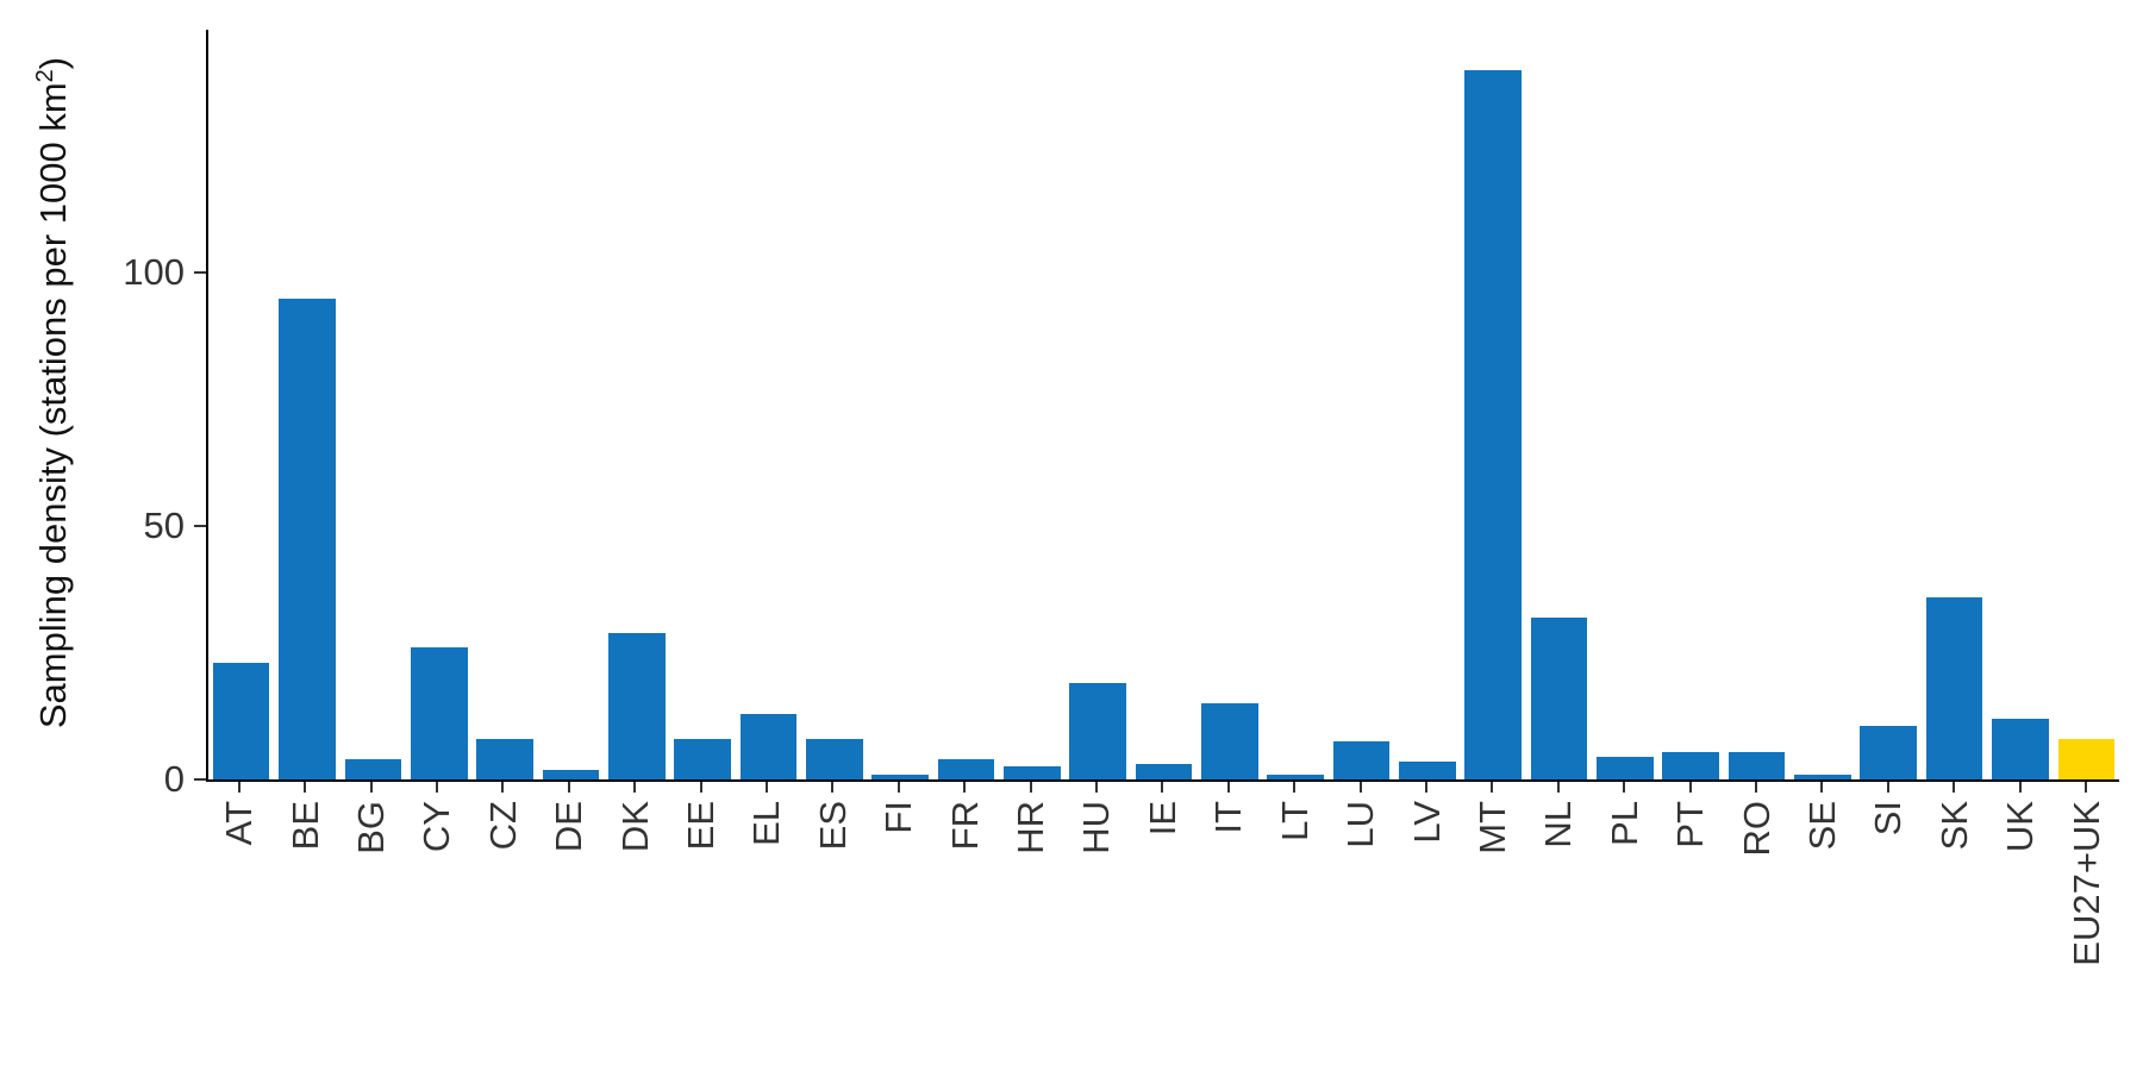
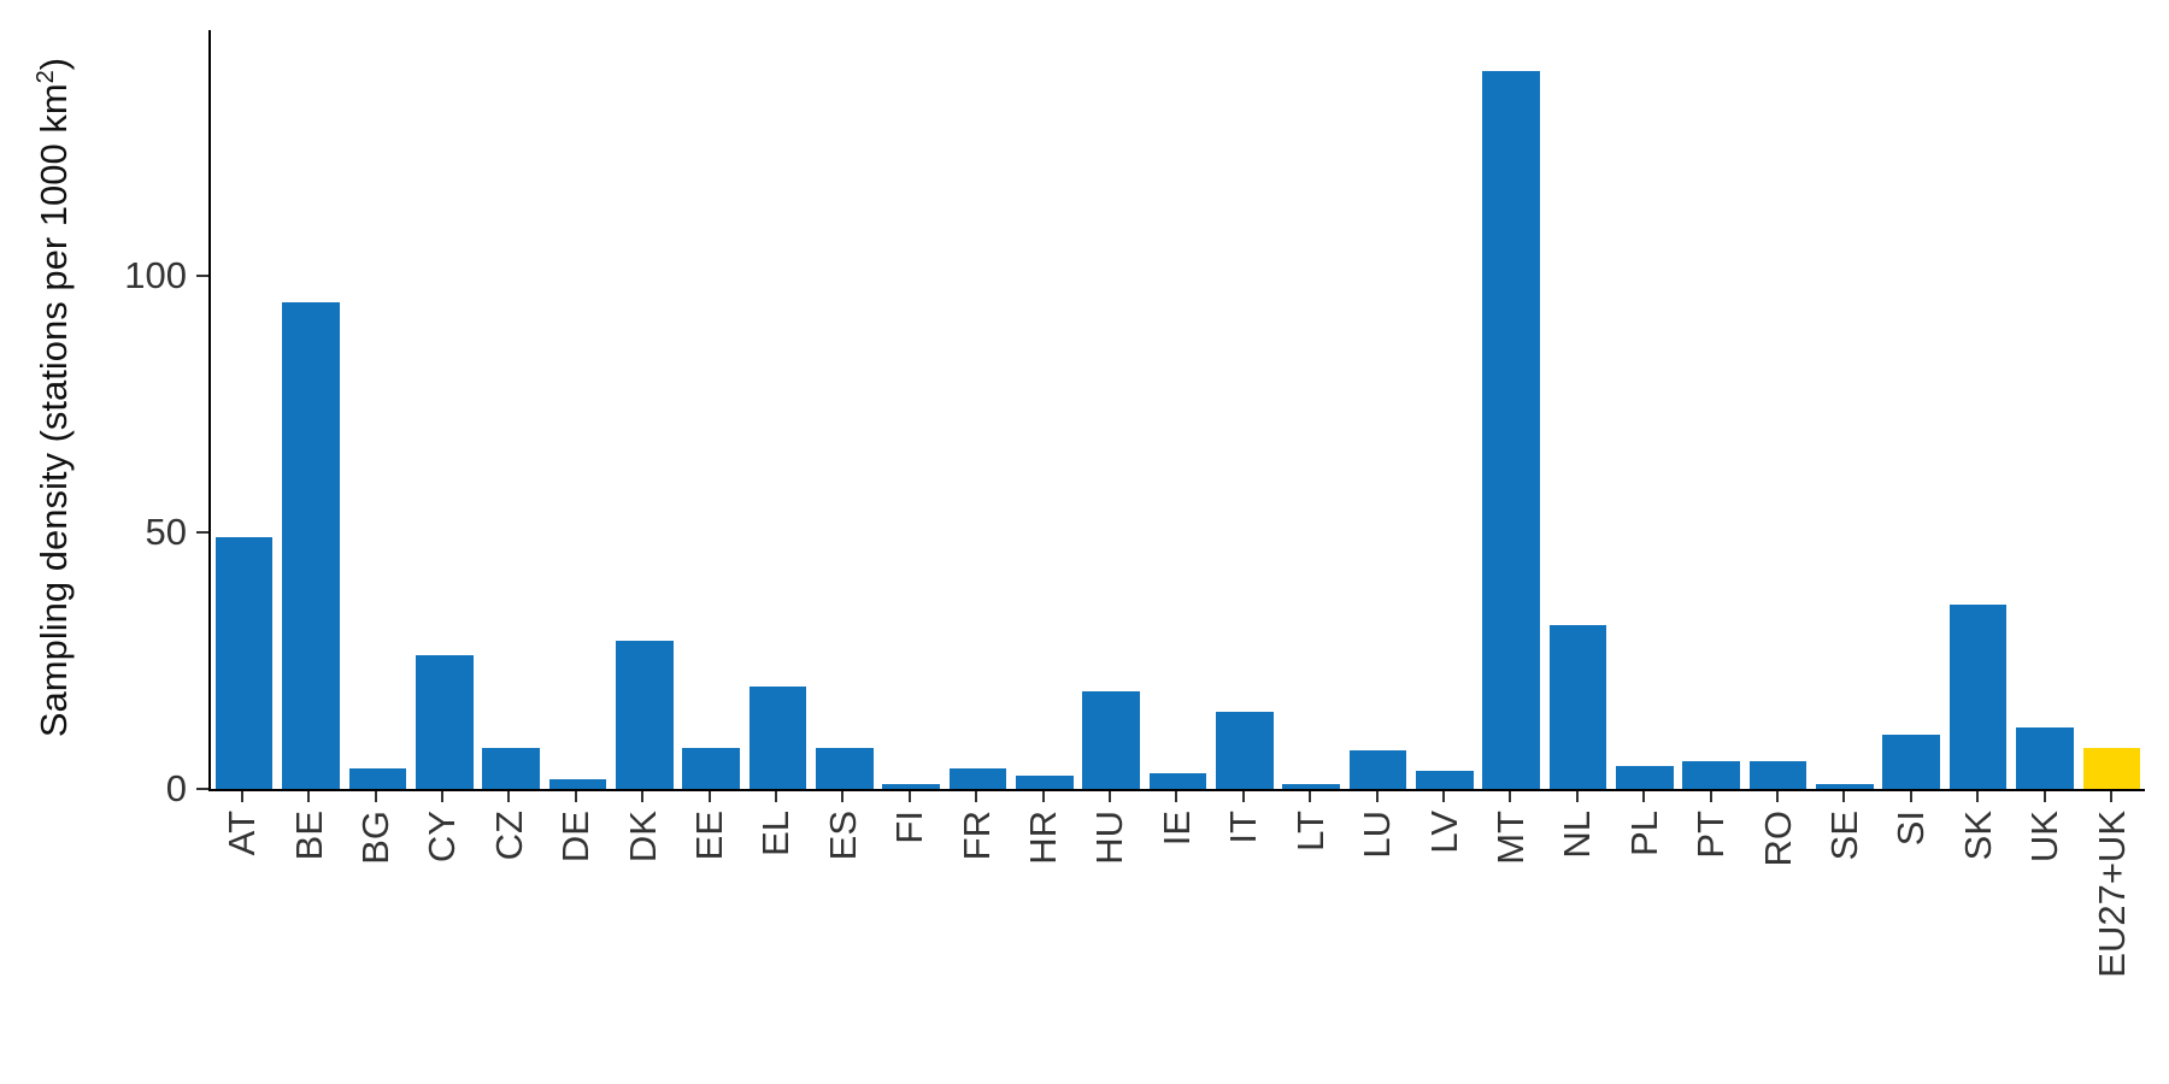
AT: 23 -> 49
EL: 13 -> 20
